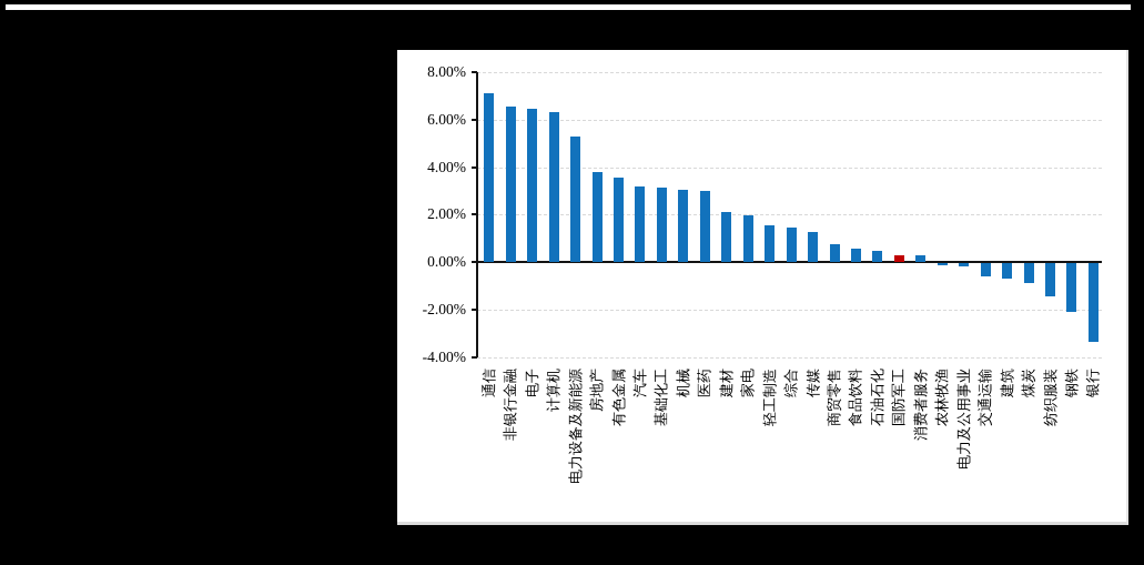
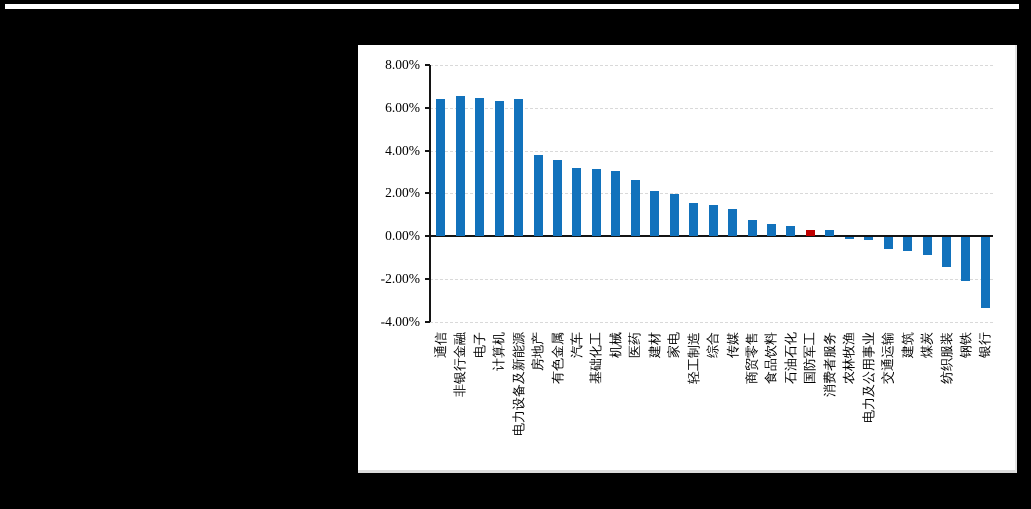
通信: 7.1% -> 6.4%
电力设备及新能源: 5.3% -> 6.4%
医药: 3.0% -> 2.6%
